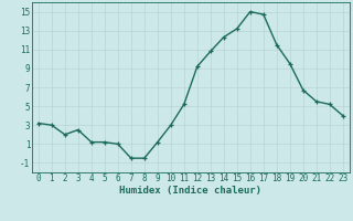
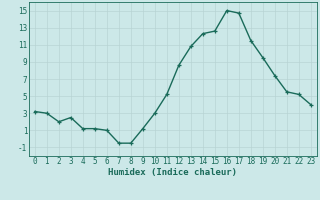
12: 9.2 -> 8.6
15: 13.2 -> 12.6
20: 6.7 -> 7.4
